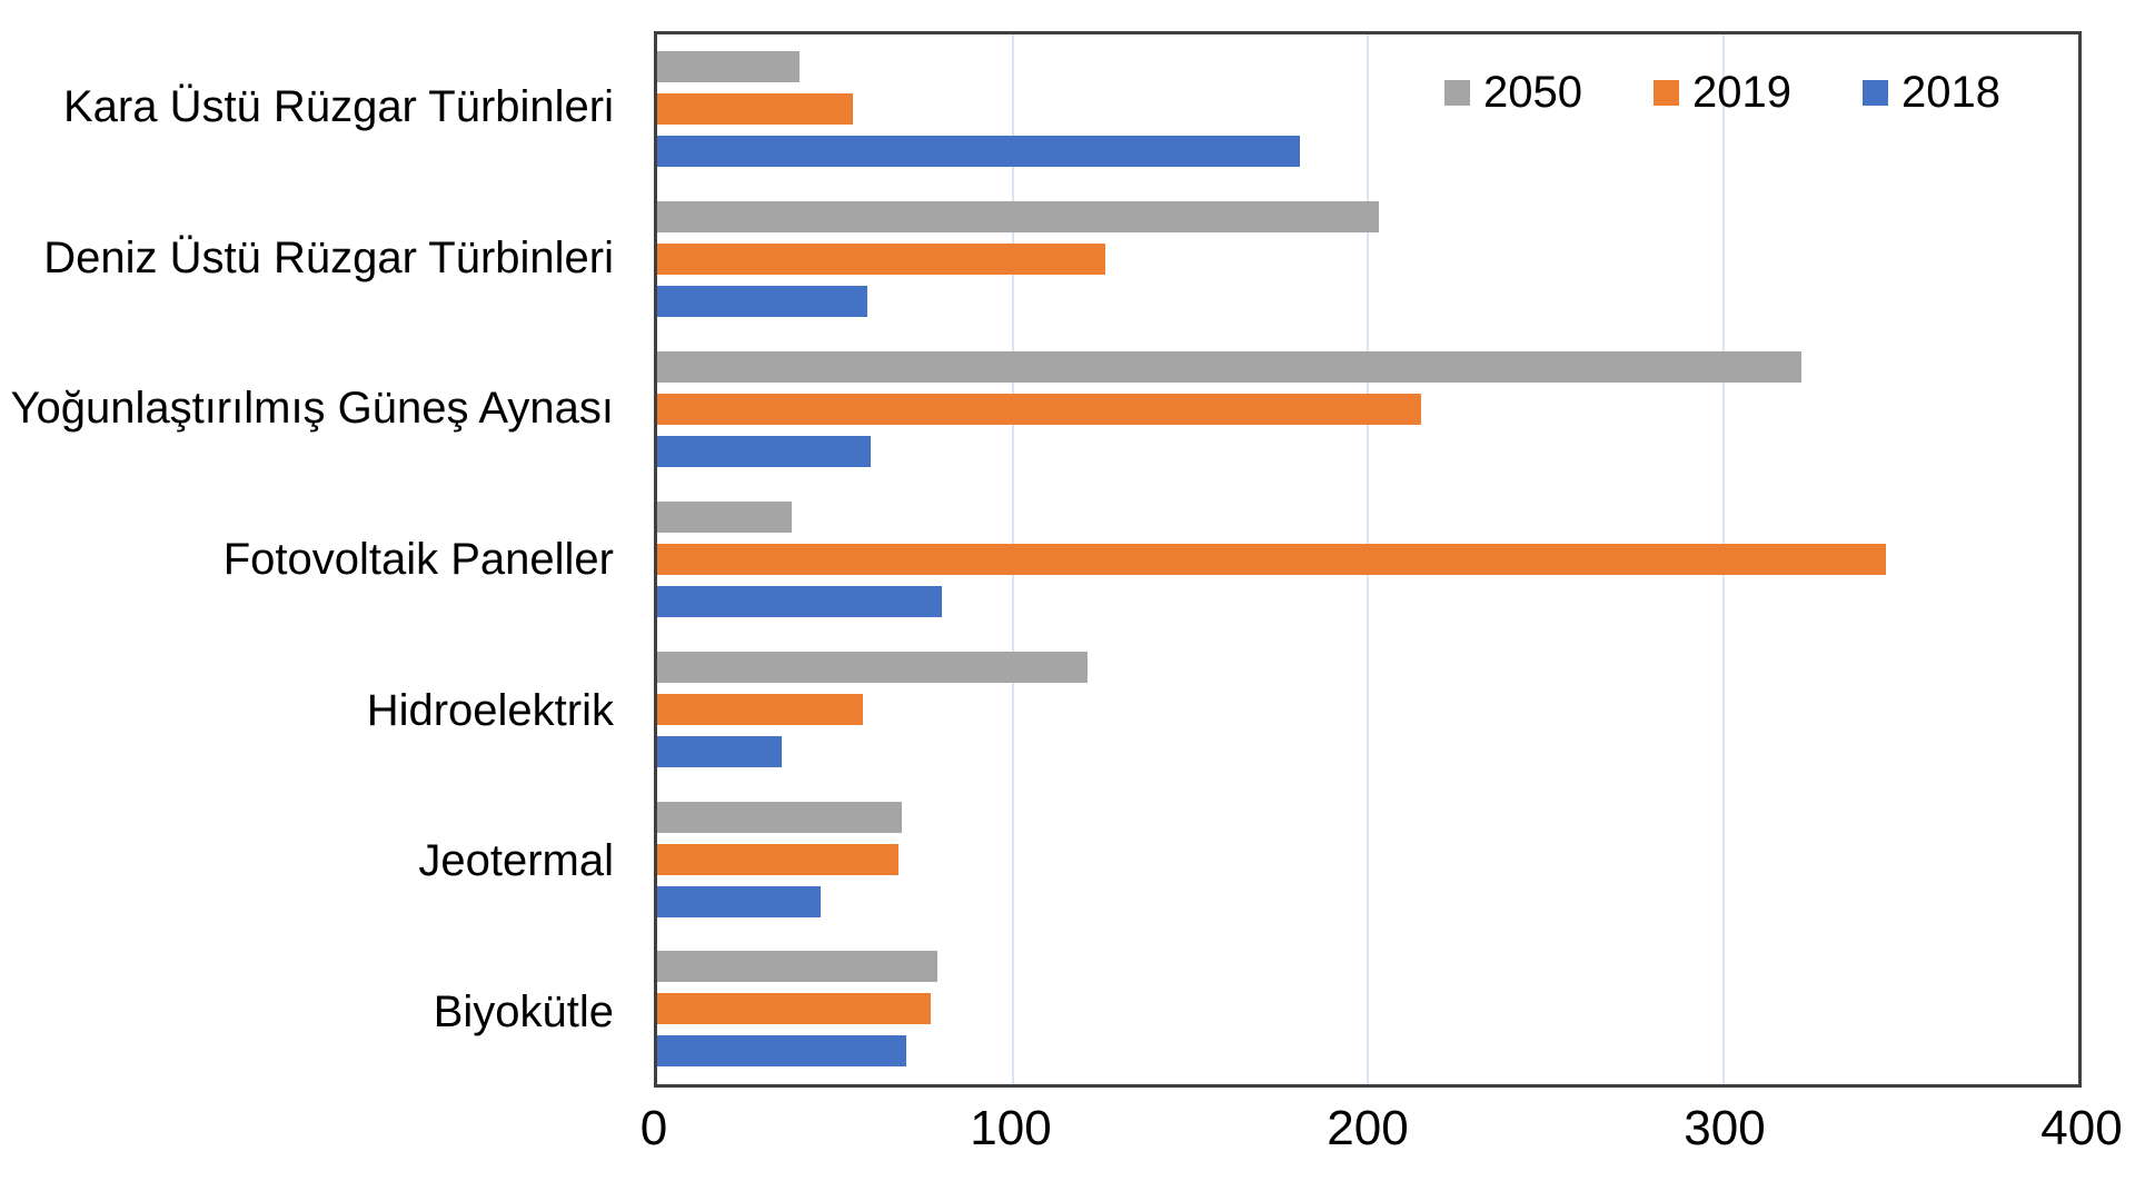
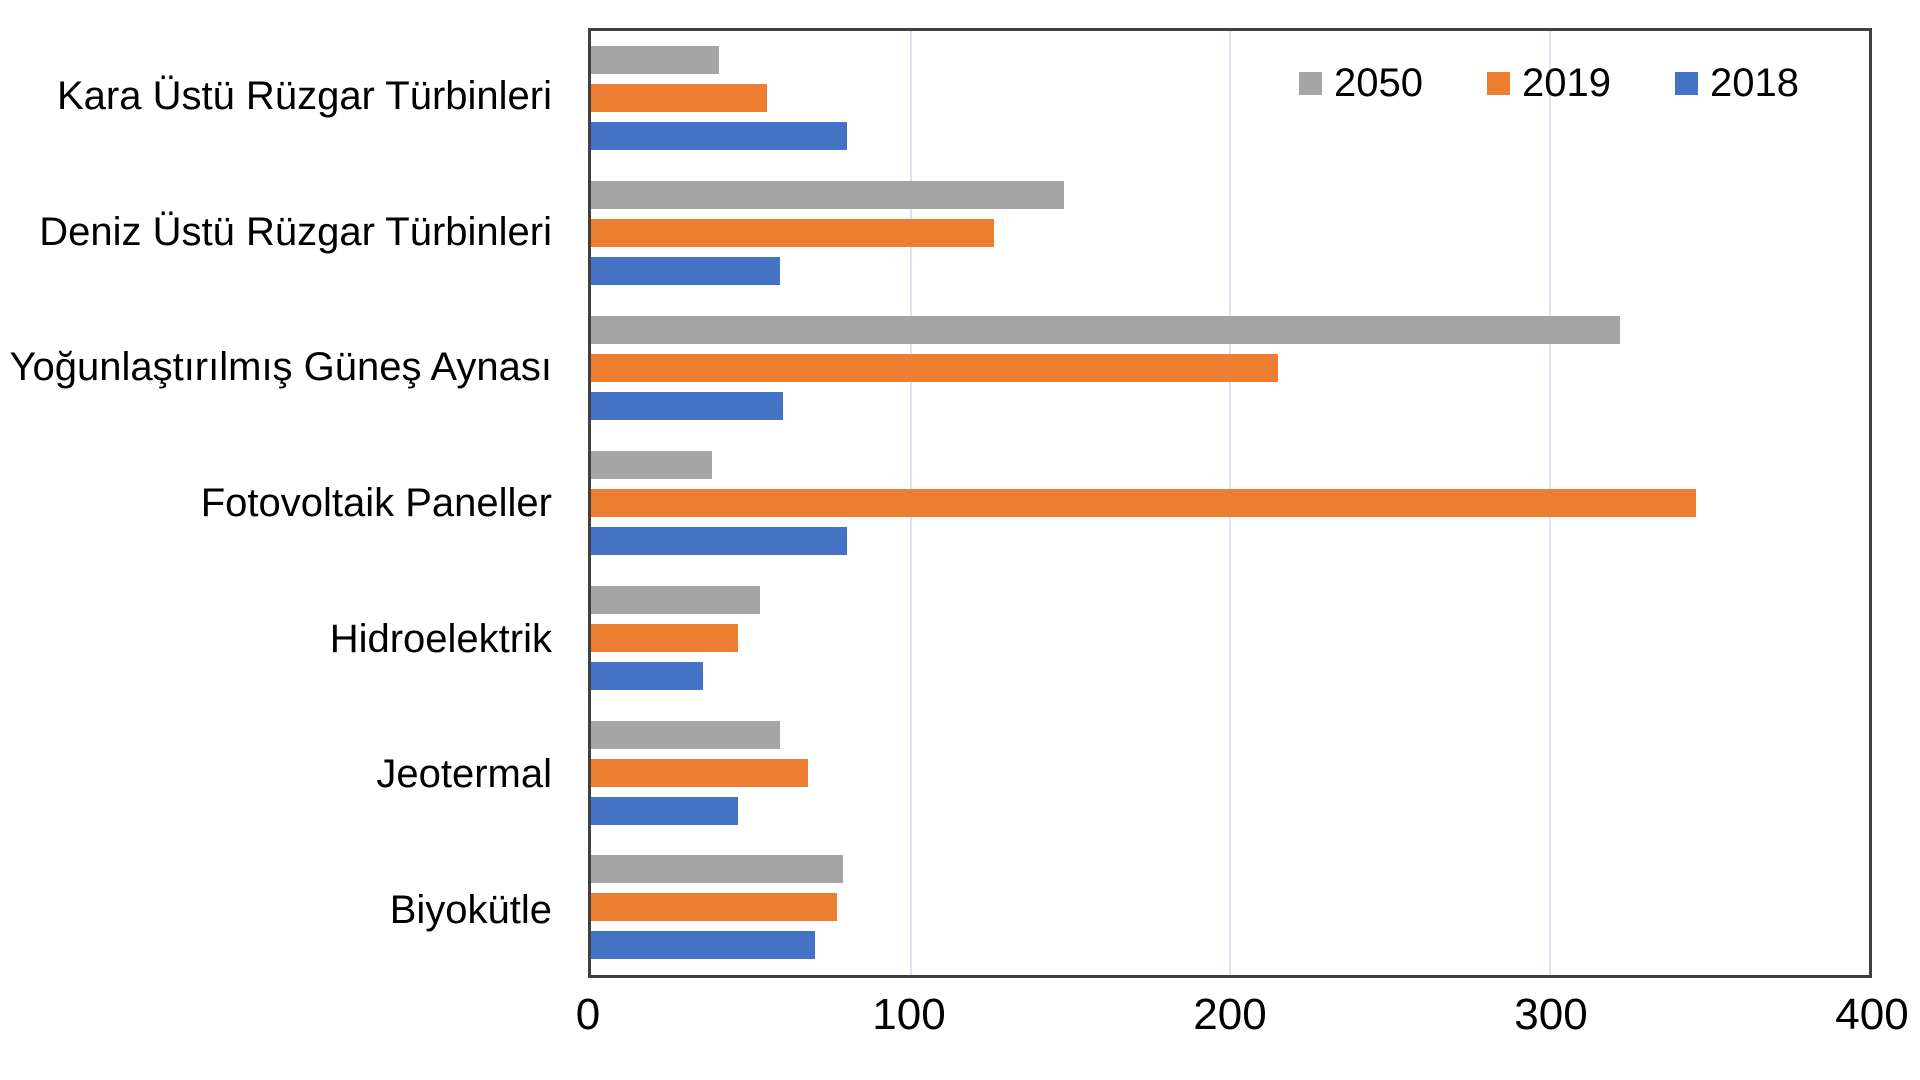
2018/Kara Üstü Rüzgar Türbinleri: 181 -> 80
2050/Deniz Üstü Rüzgar Türbinleri: 203 -> 148
2050/Hidroelektrik: 121 -> 53
2019/Hidroelektrik: 58 -> 46
2050/Jeotermal: 69 -> 59
